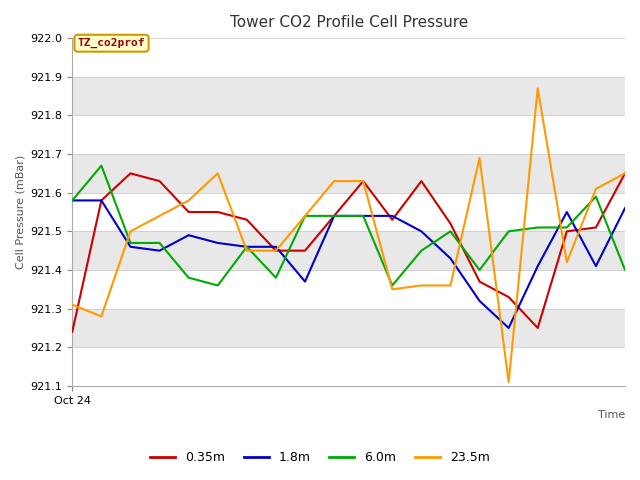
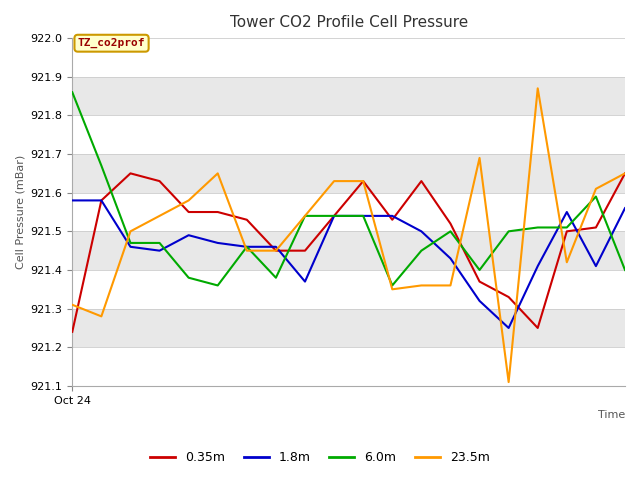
6.0m/Oct 24: 921.58 -> 921.86
